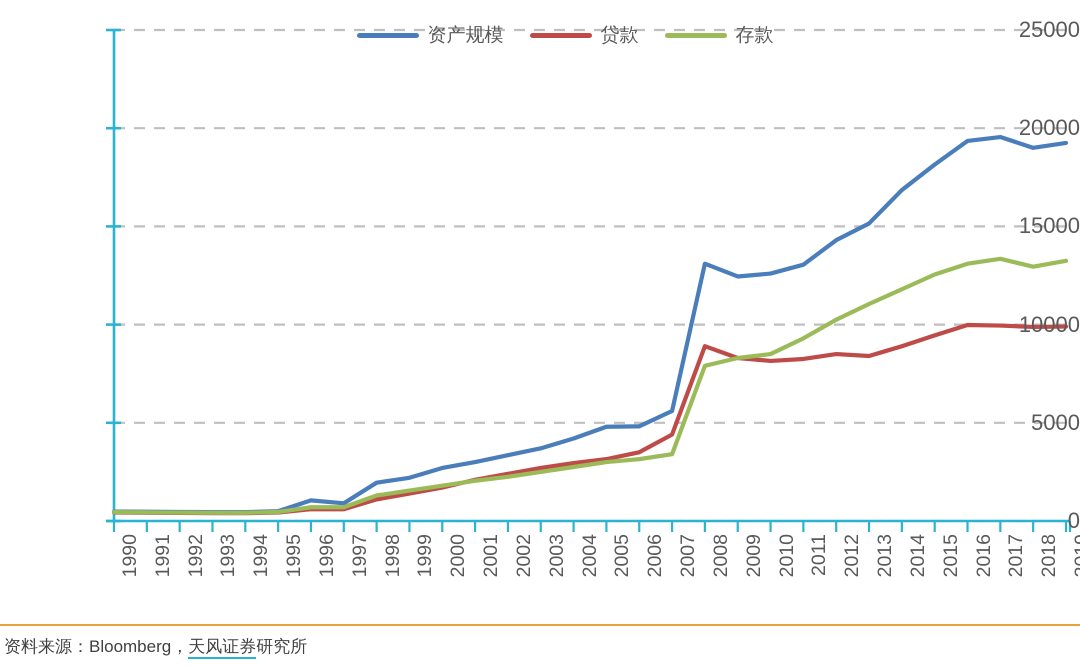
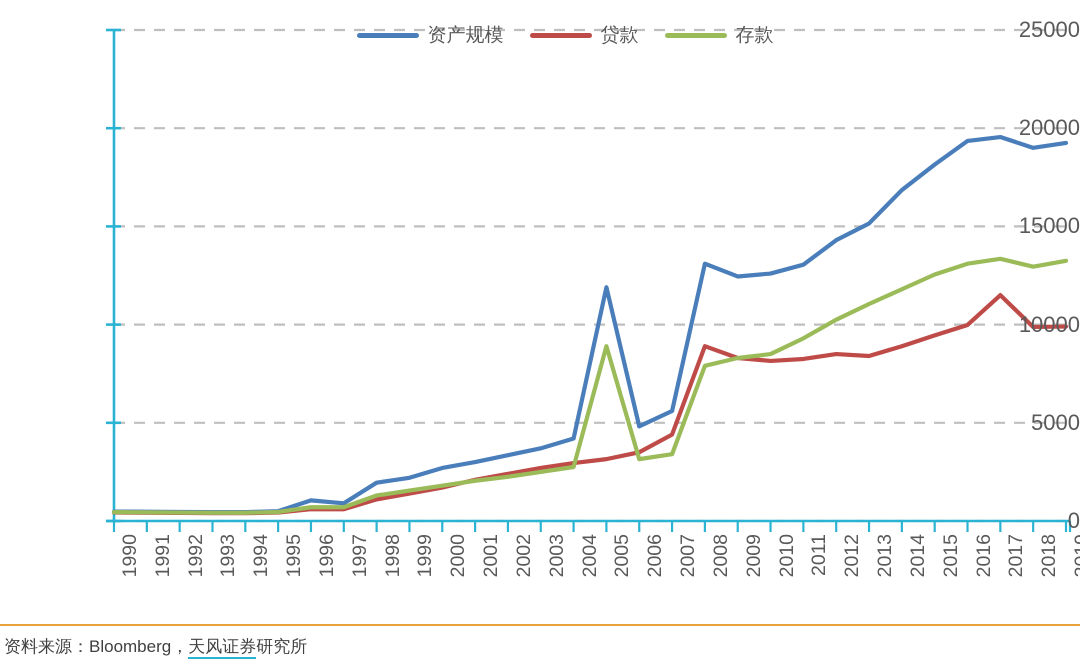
资产规模/2005: 4800 -> 11900
存款/2005: 3000 -> 8900
贷款/2017: 10000 -> 11500
